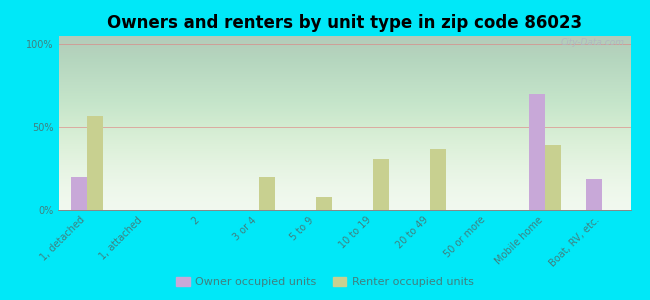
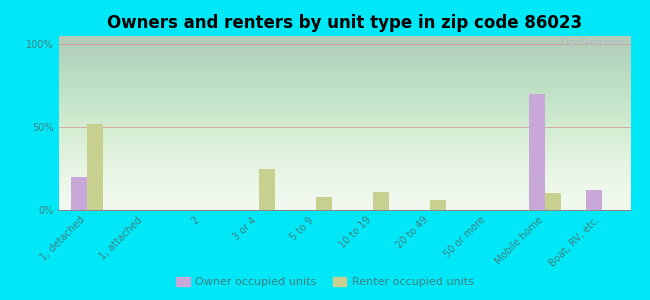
Renter occupied units/1, detached: 57% -> 52%
Renter occupied units/3 or 4: 20% -> 25%
Renter occupied units/10 to 19: 31% -> 11%
Renter occupied units/20 to 49: 37% -> 6%
Renter occupied units/Mobile home: 39% -> 10%
Owner occupied units/Boat, RV, etc.: 19% -> 12%
